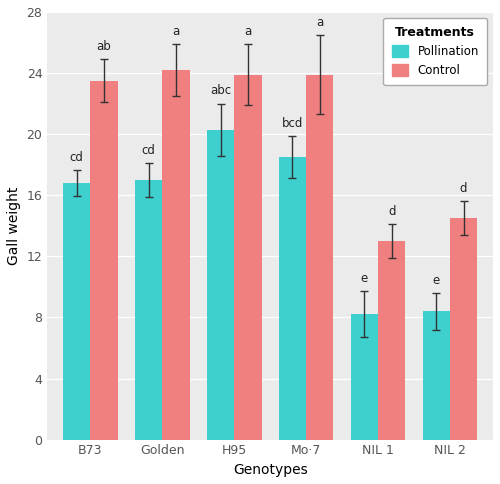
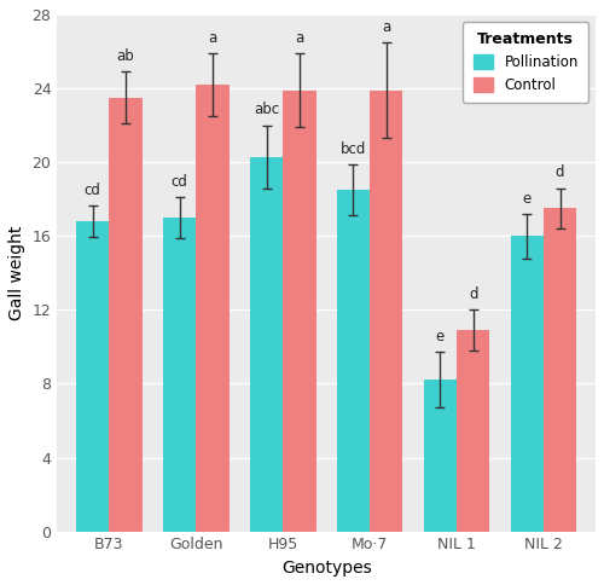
Control/NIL 1: 13.0 -> 10.9
Pollination/NIL 2: 8.4 -> 16.0
Control/NIL 2: 14.5 -> 17.5
